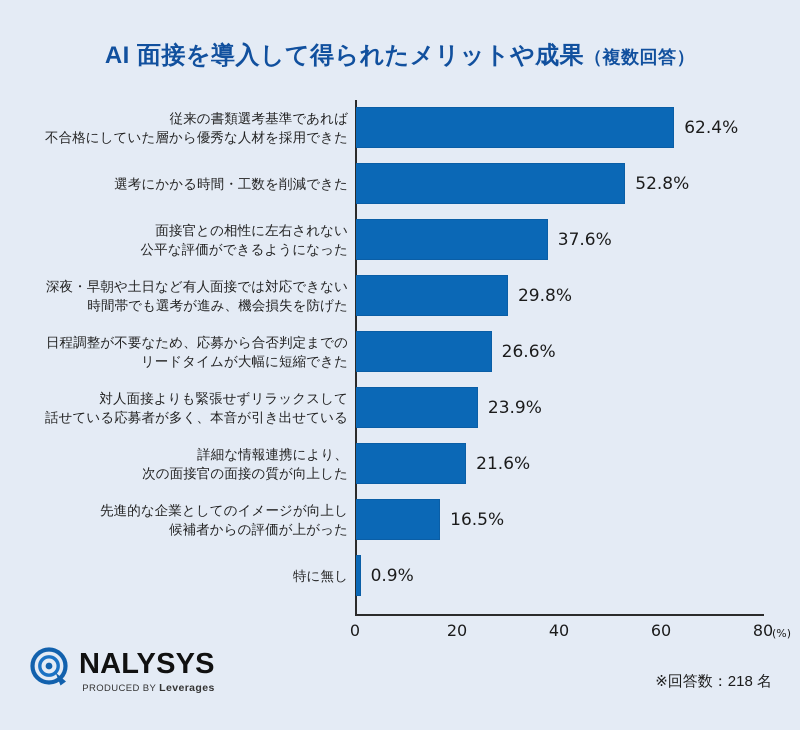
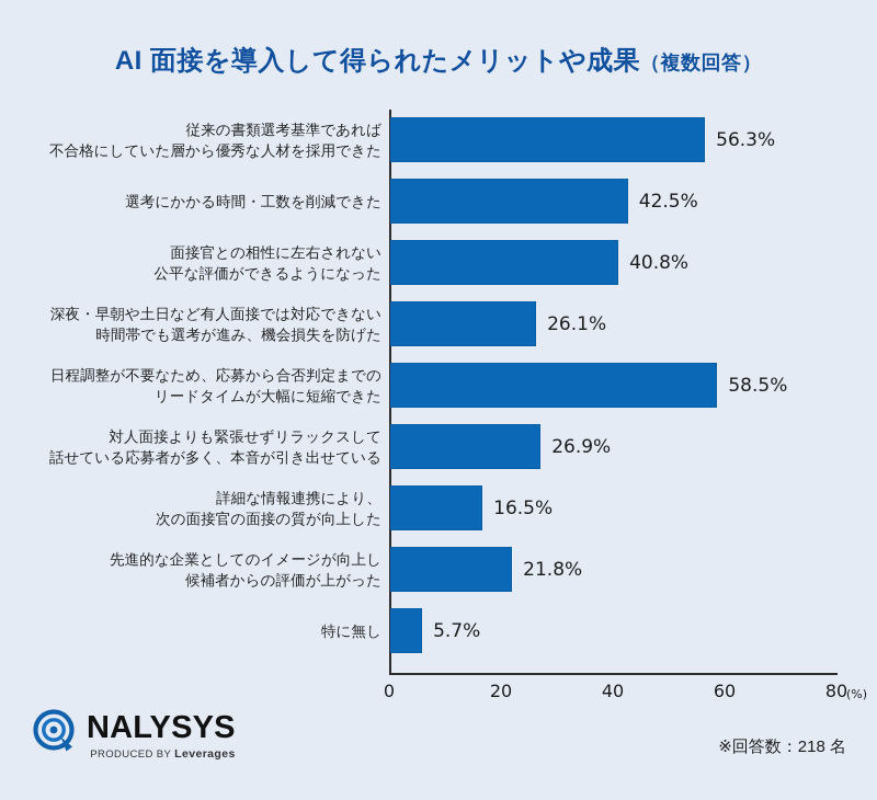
従来の書類選考基準であれば 不合格にしていた層から優秀な人材を採用できた: 62.4% -> 56.3%
選考にかかる時間・工数を削減できた: 52.8% -> 42.5%
面接官との相性に左右されない 公平な評価ができるようになった: 37.6% -> 40.8%
深夜・早朝や土日など有人面接では対応できない 時間帯でも選考が進み、機会損失を防げた: 29.8% -> 26.1%
日程調整が不要なため、応募から合否判定までの リードタイムが大幅に短縮できた: 26.6% -> 58.5%
対人面接よりも緊張せずリラックスして 話せている応募者が多く、本音が引き出せている: 23.9% -> 26.9%
詳細な情報連携により、 次の面接官の面接の質が向上した: 21.6% -> 16.5%
先進的な企業としてのイメージが向上し 候補者からの評価が上がった: 16.5% -> 21.8%
特に無し: 0.9% -> 5.7%
